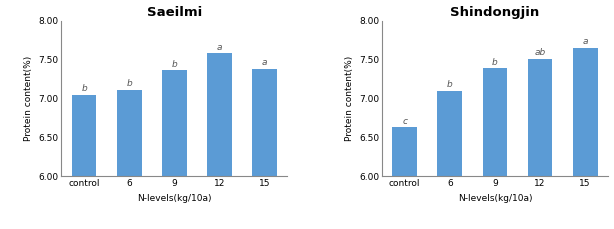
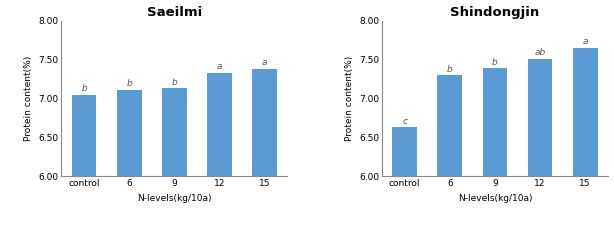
Saeilmi/9: 7.36 -> 7.13
Saeilmi/12: 7.58 -> 7.33
Shindongjin/6: 7.10 -> 7.30
